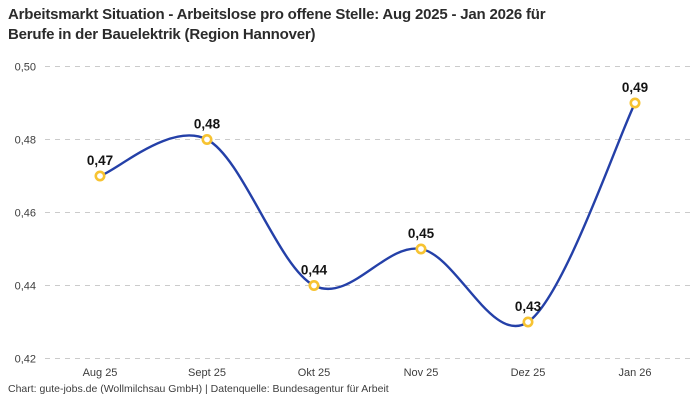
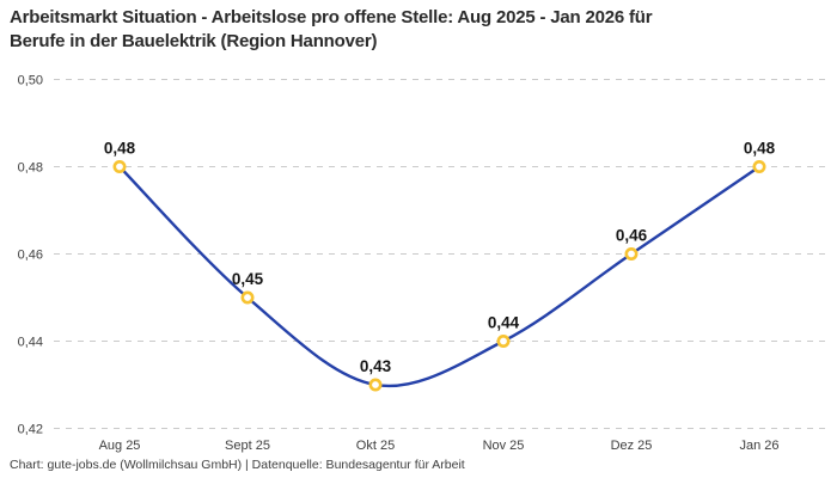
Aug 25: 0,47 -> 0,48
Sept 25: 0,48 -> 0,45
Okt 25: 0,44 -> 0,43
Nov 25: 0,45 -> 0,44
Dez 25: 0,43 -> 0,46
Jan 26: 0,49 -> 0,48
